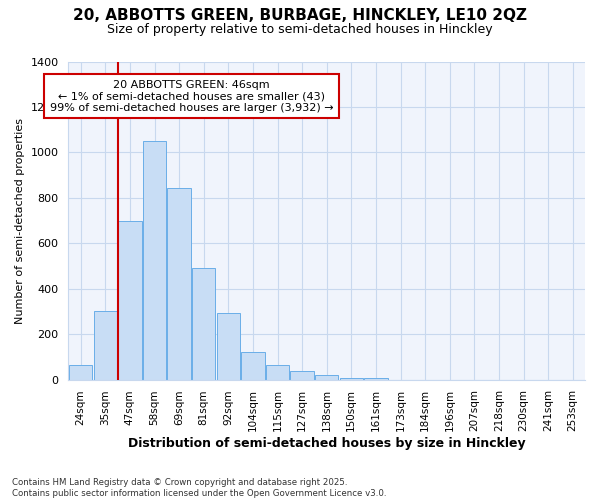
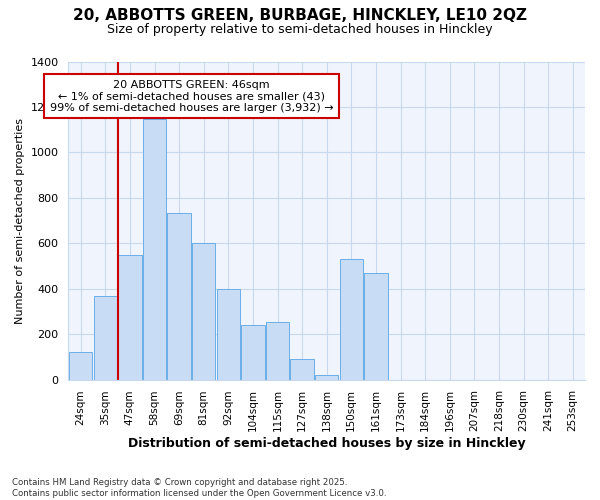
24sqm: 65 -> 120
35sqm: 300 -> 370
47sqm: 700 -> 550
58sqm: 1050 -> 1145
69sqm: 845 -> 735
81sqm: 490 -> 600
92sqm: 295 -> 400
104sqm: 120 -> 240
115sqm: 65 -> 255
127sqm: 40 -> 90
150sqm: 5 -> 530
161sqm: 5 -> 470
